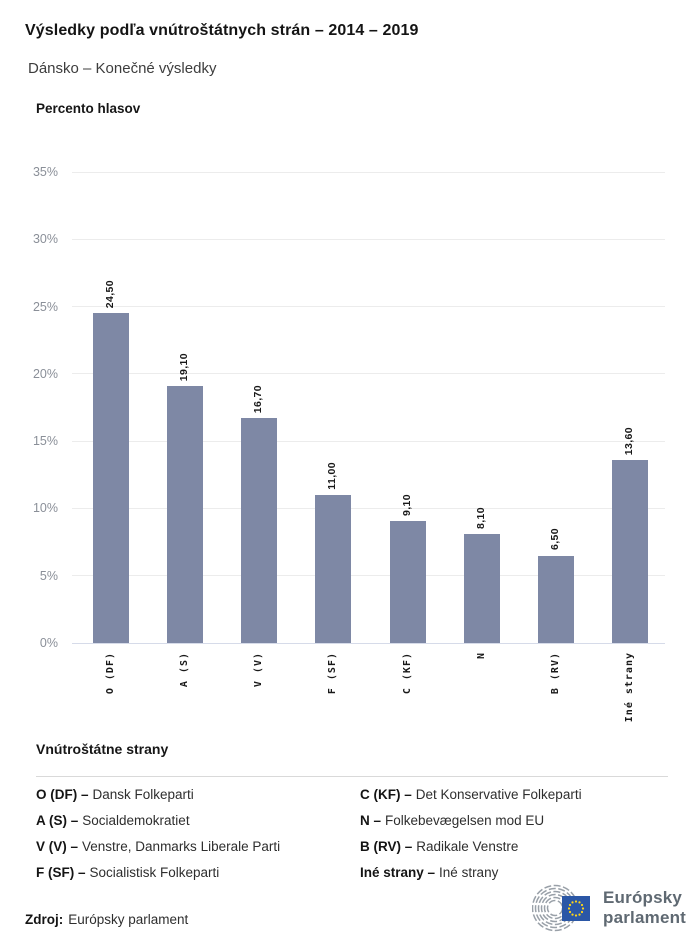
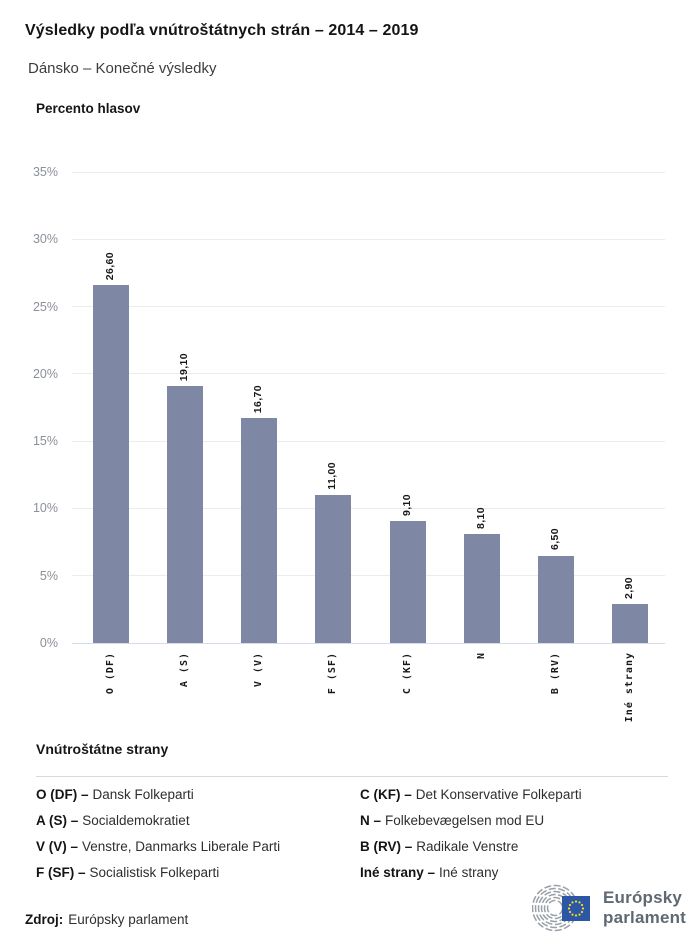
O (DF): 24,50 -> 26,60
Iné strany: 13,60 -> 2,90
